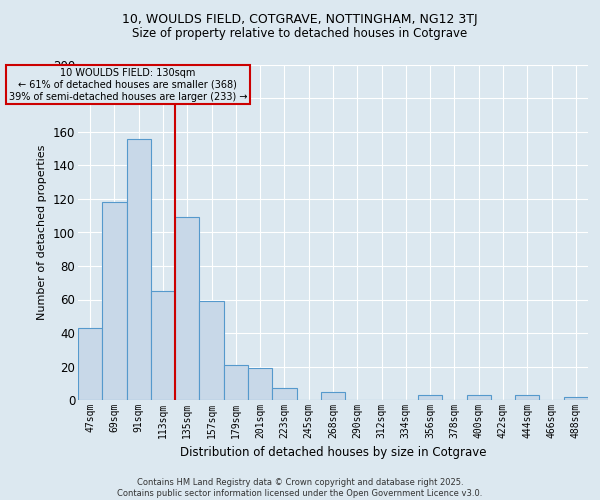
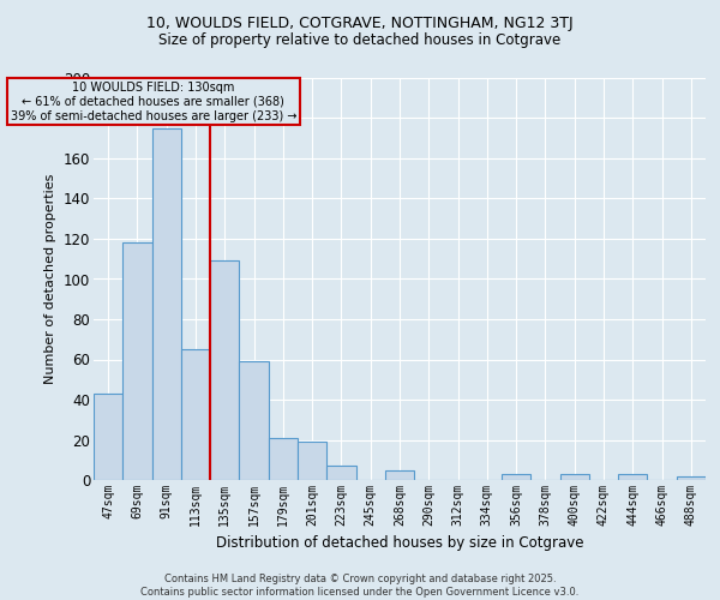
91sqm: 156 -> 175
